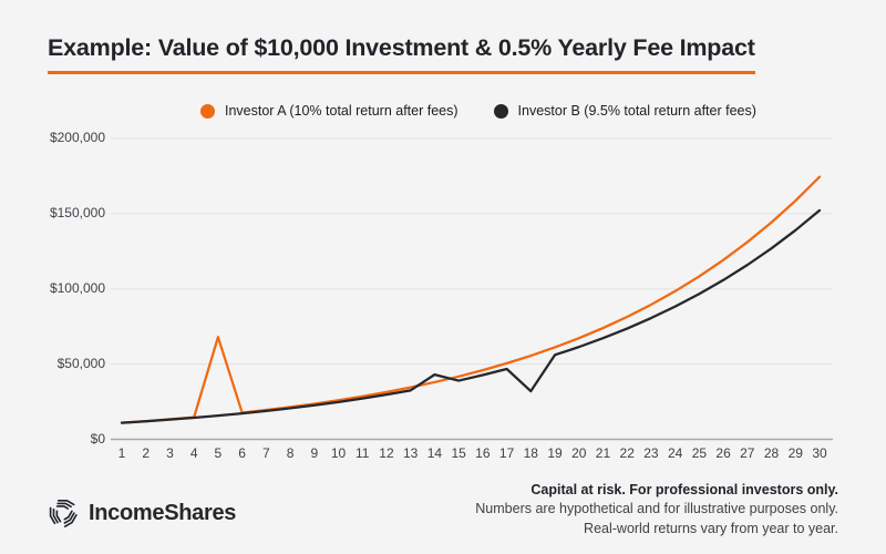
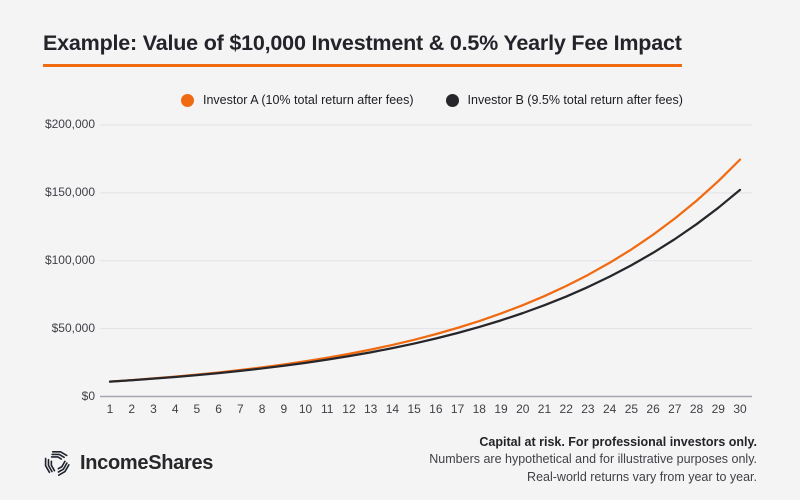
Investor A (10% total return after fees)/5: $68000 -> $16000
Investor B (9.5% total return after fees)/14: $43000 -> $36000
Investor B (9.5% total return after fees)/18: $32000 -> $51000
